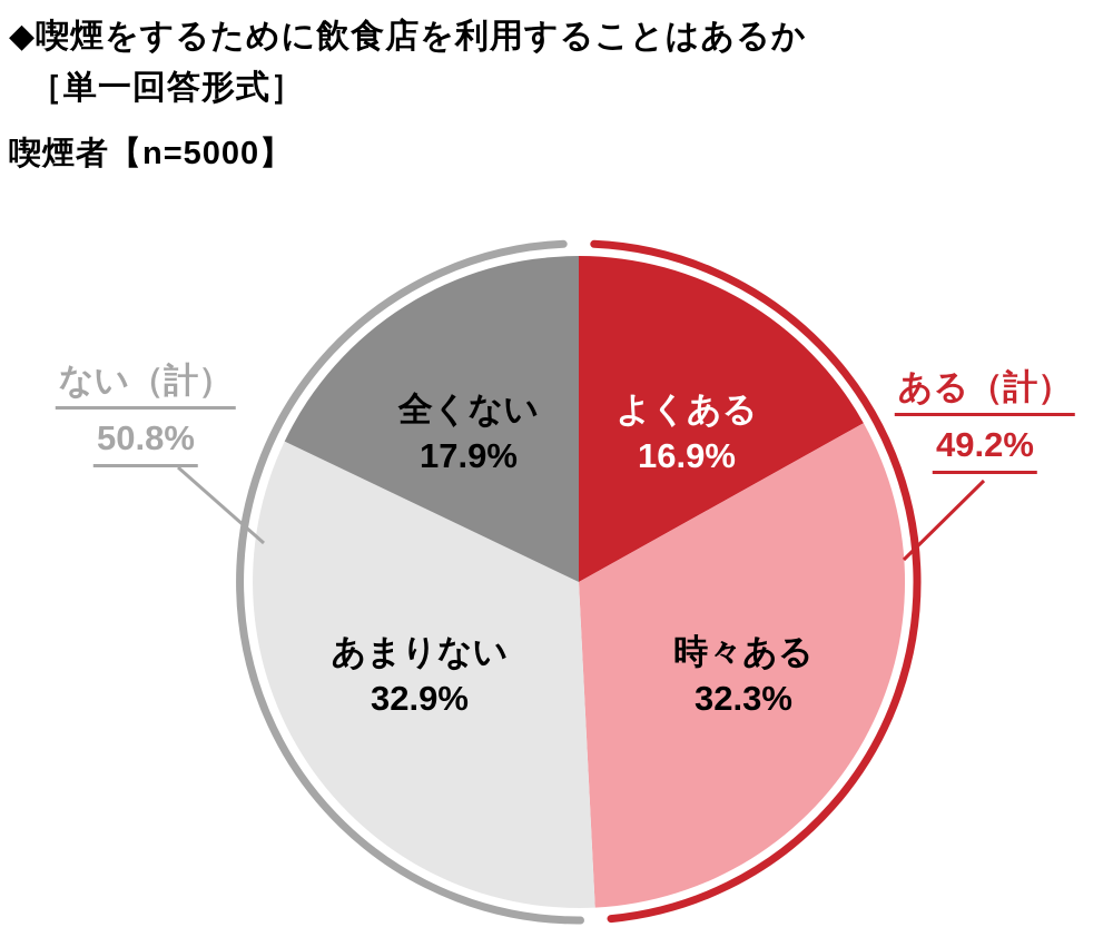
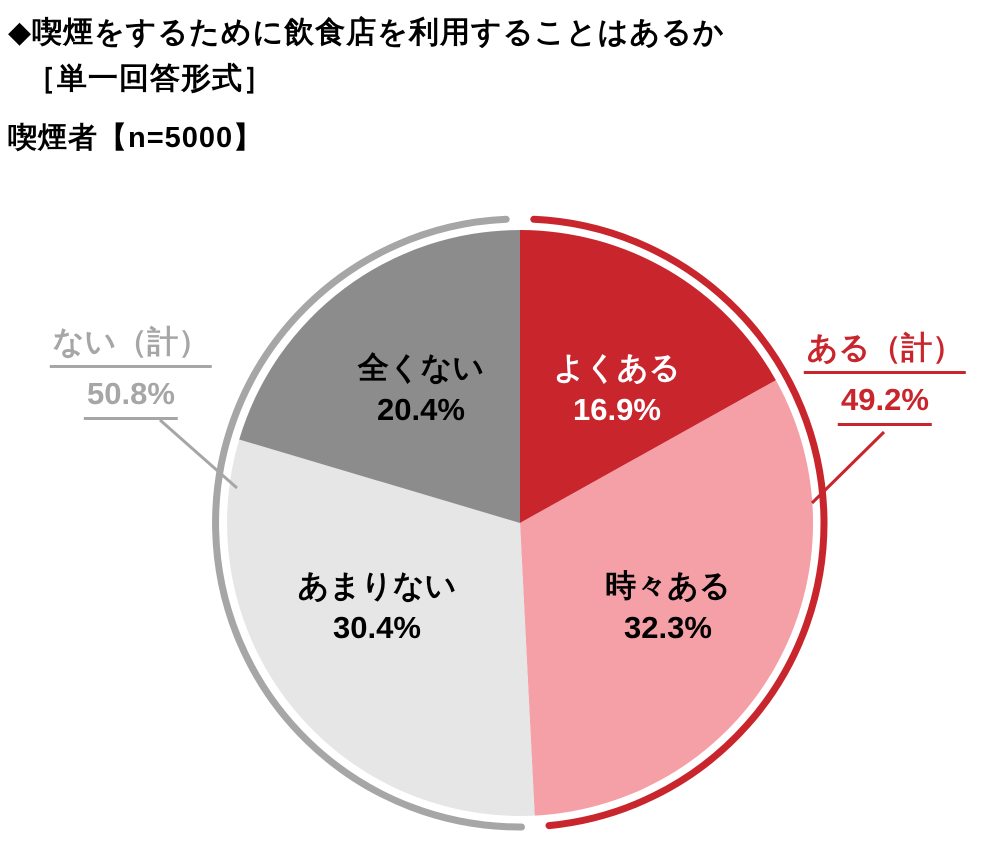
あまりない: 32.9% -> 30.4%
全くない: 17.9% -> 20.4%
